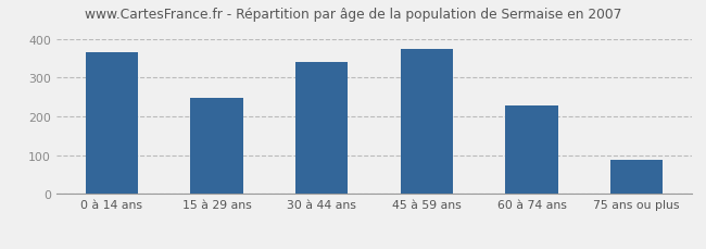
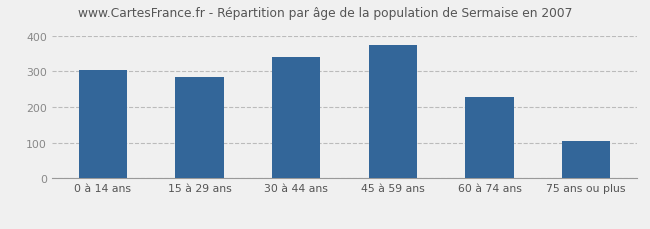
0 à 14 ans: 365 -> 305
15 à 29 ans: 248 -> 285
75 ans ou plus: 88 -> 105
